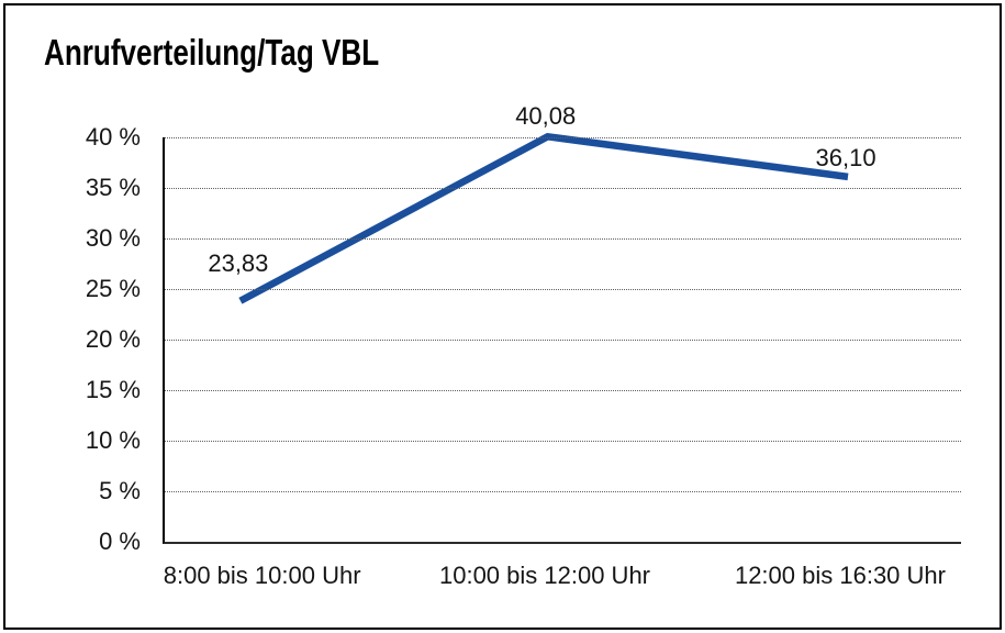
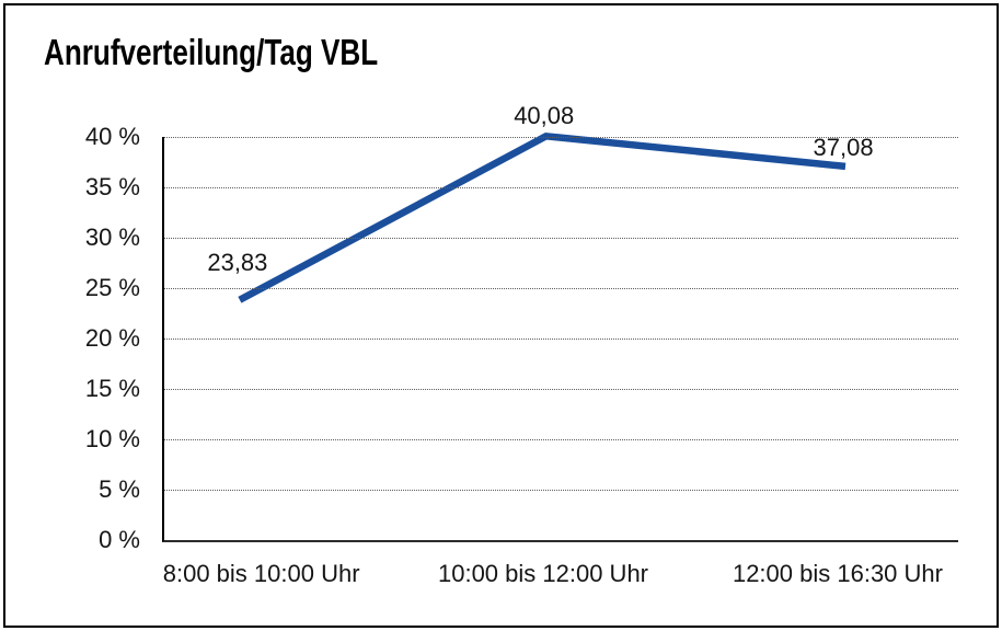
12:00 bis 16:30 Uhr: 36,10 -> 37,08
